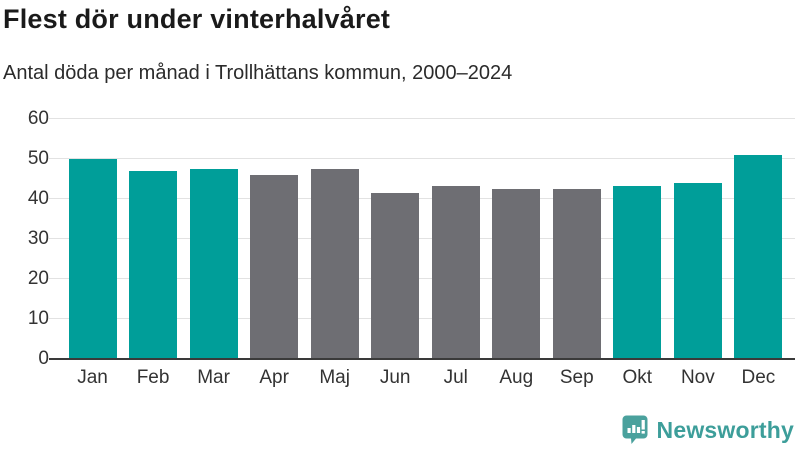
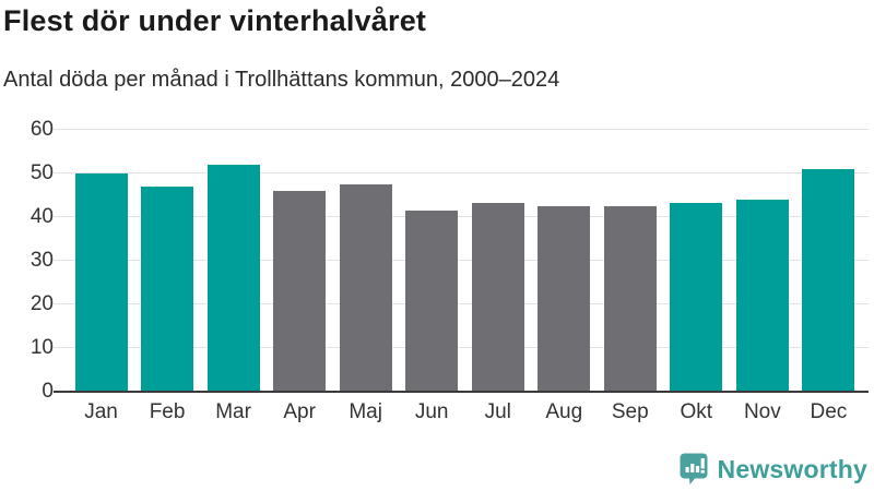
Mar: 48 -> 52
